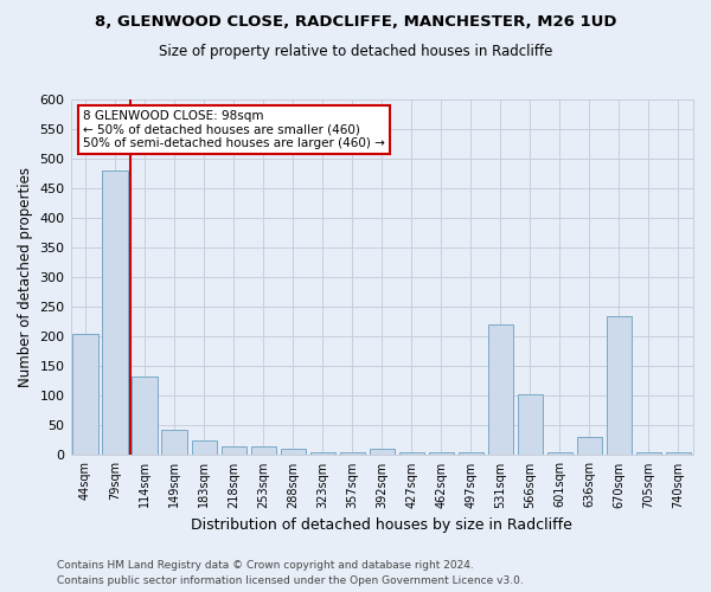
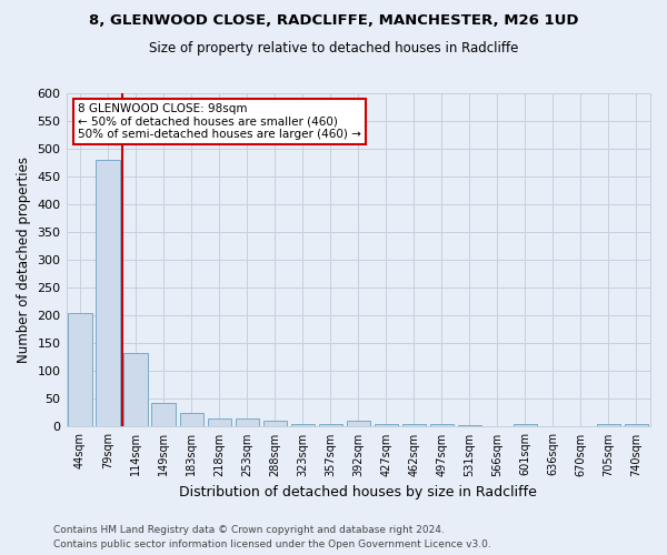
531sqm: 220 -> 3
566sqm: 102 -> 1
636sqm: 30 -> 1
670sqm: 234 -> 1
